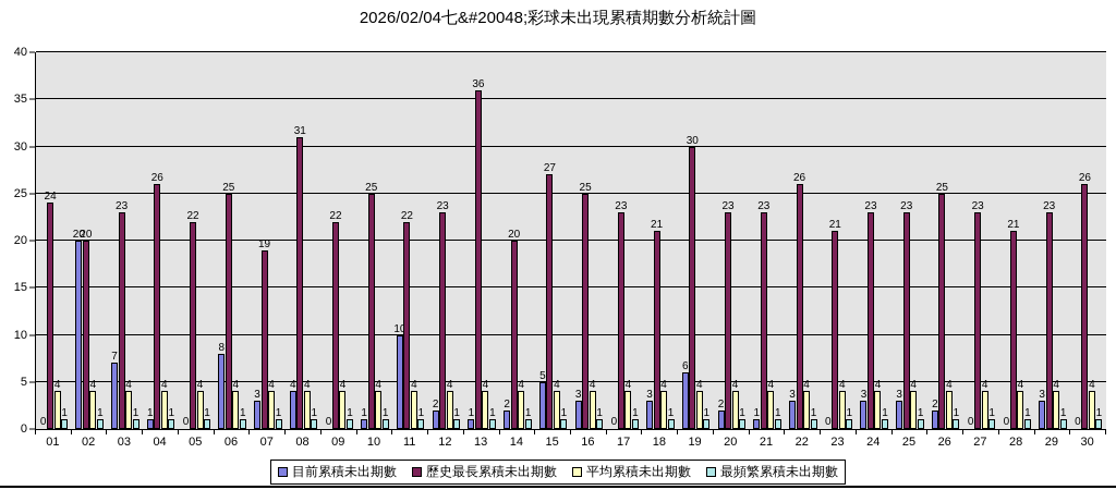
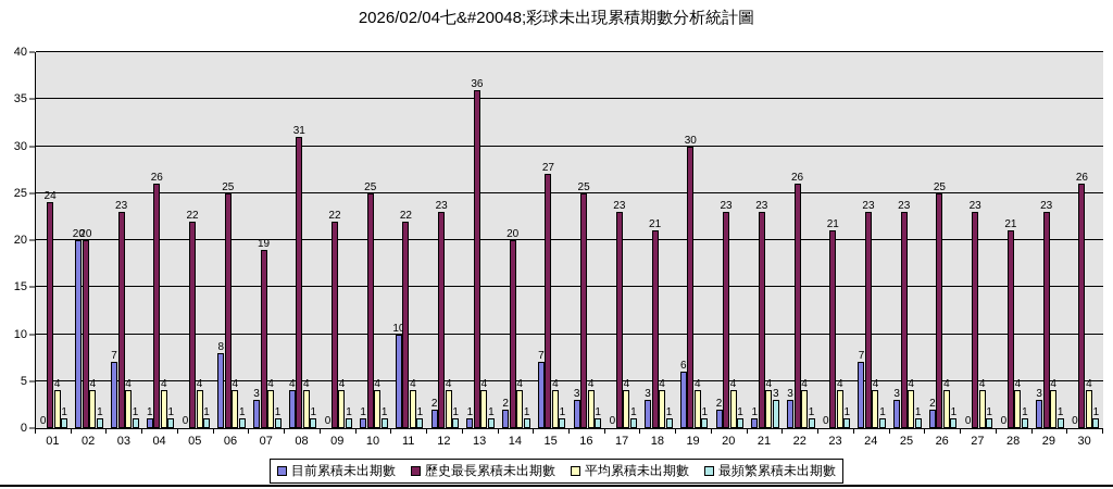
目前累積未出期數/15: 5 -> 7
最頻繁累積未出期數/21: 1 -> 3
目前累積未出期數/24: 3 -> 7
